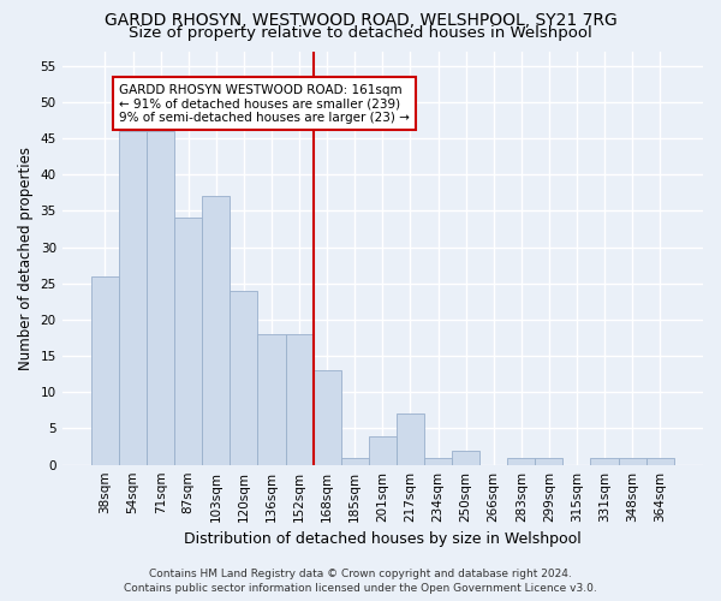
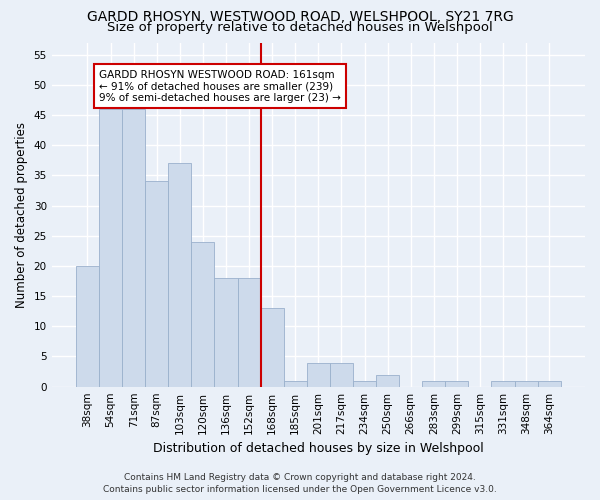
38sqm: 26 -> 20
217sqm: 7 -> 4
